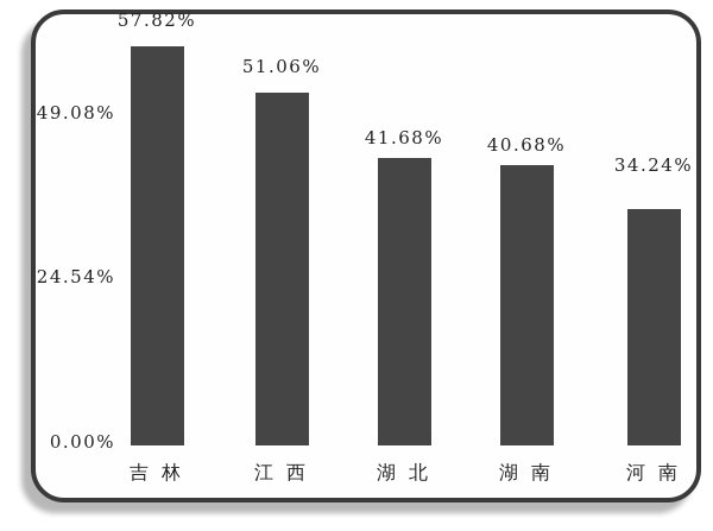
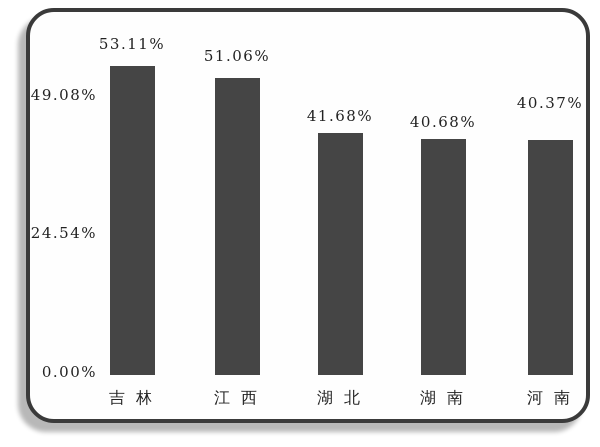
吉 林: 57.82% -> 53.11%
河 南: 34.24% -> 40.37%
